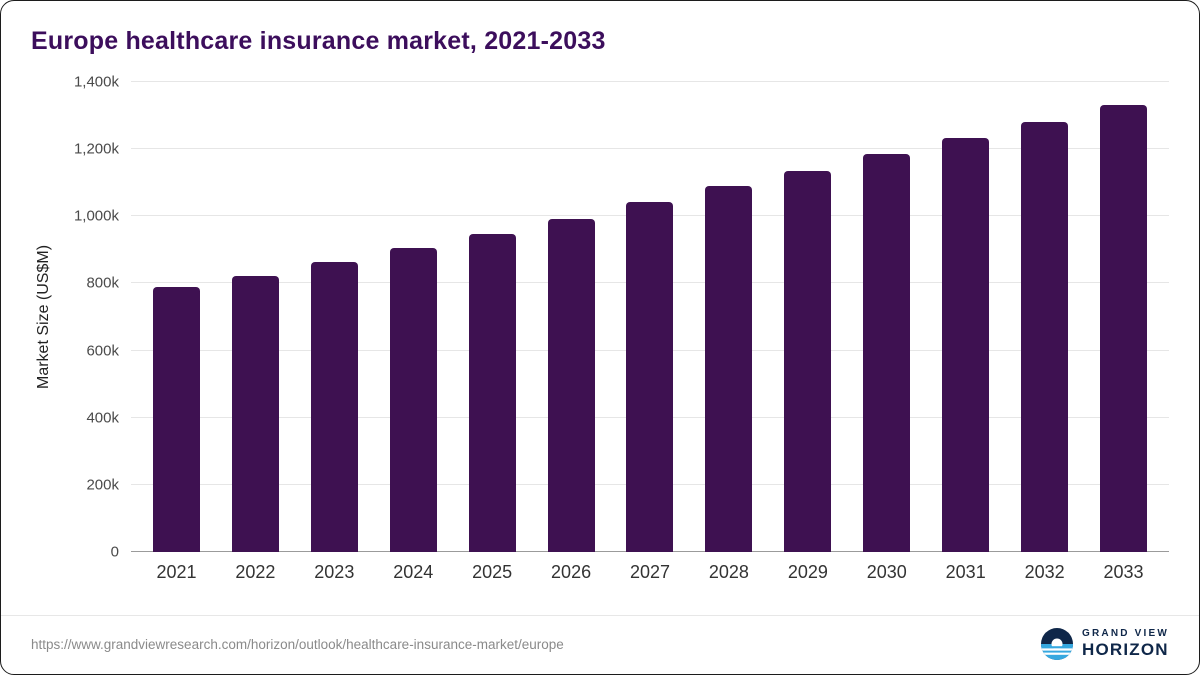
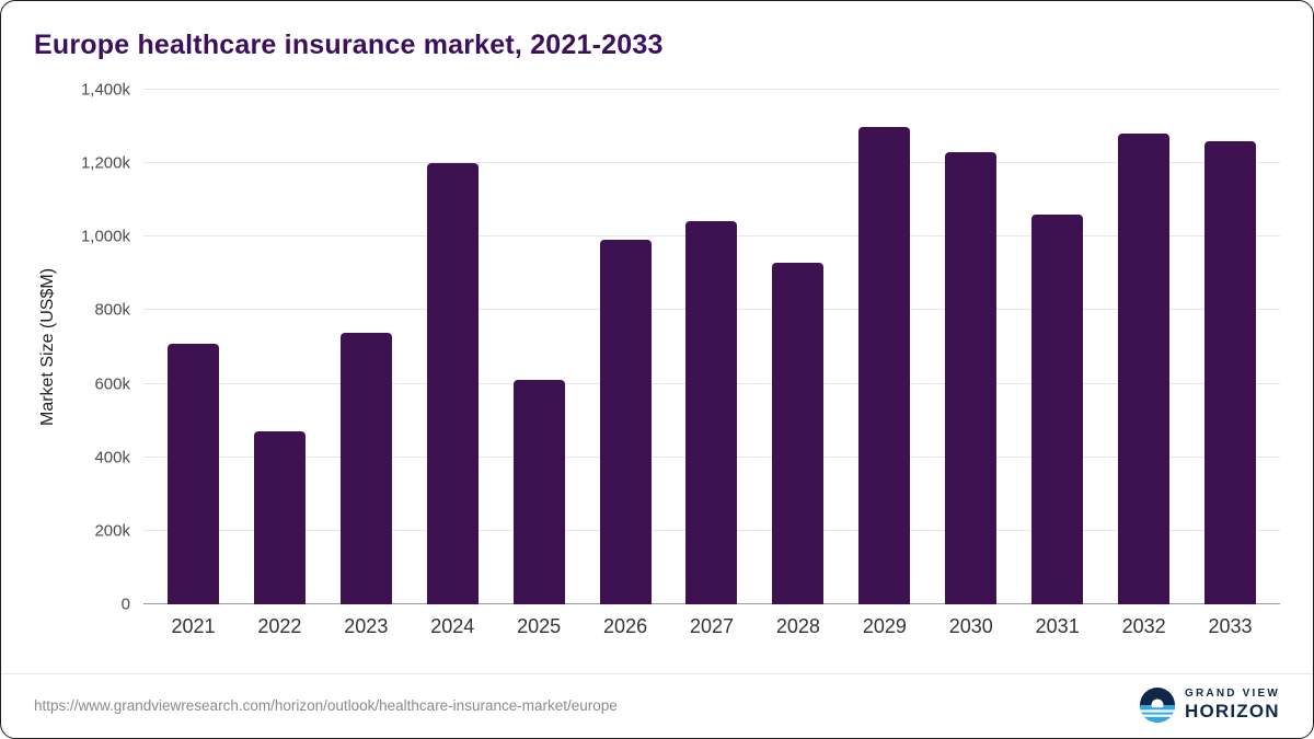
2021: 790k -> 710k
2022: 820k -> 470k
2023: 860k -> 740k
2024: 900k -> 1200k
2025: 950k -> 610k
2028: 1090k -> 930k
2029: 1140k -> 1300k
2030: 1190k -> 1230k
2031: 1230k -> 1060k
2033: 1330k -> 1260k
